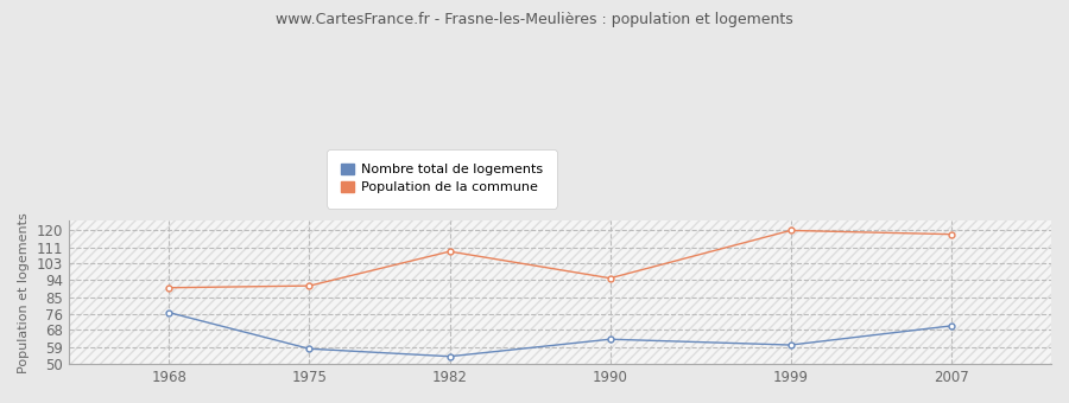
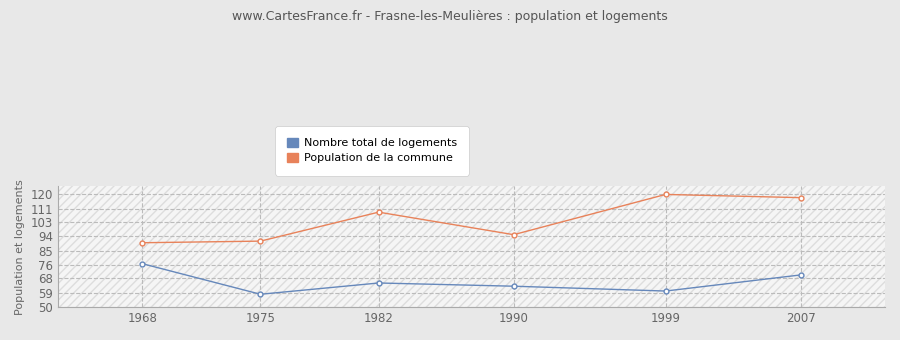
Nombre total de logements/1982: 54 -> 65
